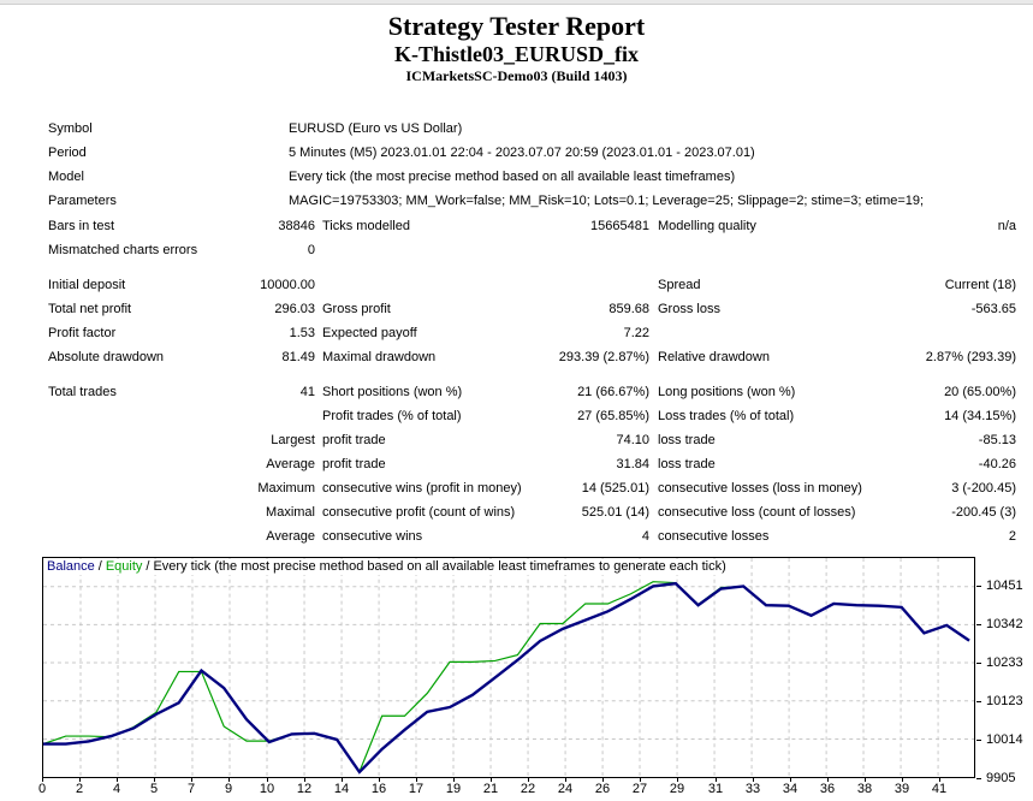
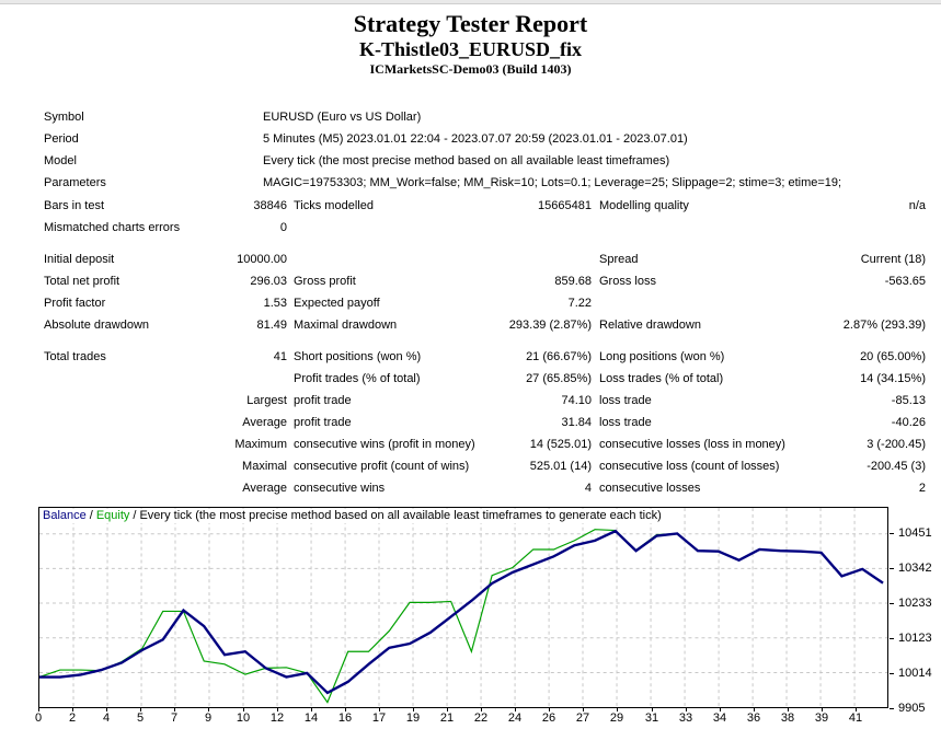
Equity/9: 10010 -> 10040
Balance/10: 10000 -> 10080
Balance/12: 10030 -> 10000
Balance/14: 9920 -> 9950
Equity/21: 10260 -> 10080
Equity/22: 10340 -> 10320
Balance/27: 10450 -> 10430
